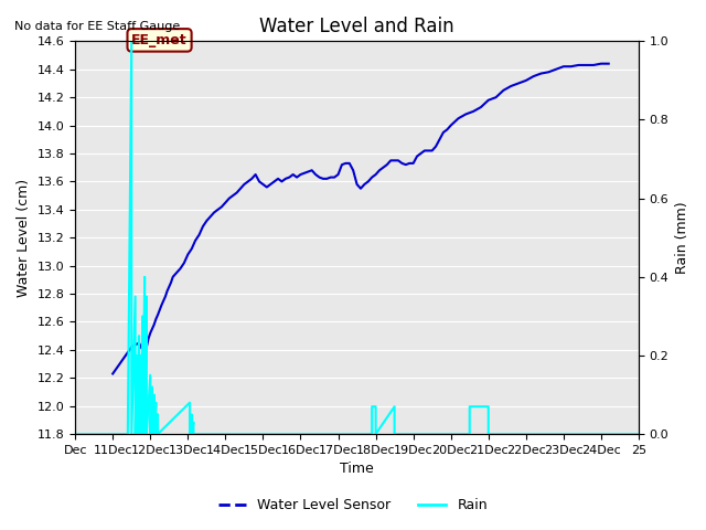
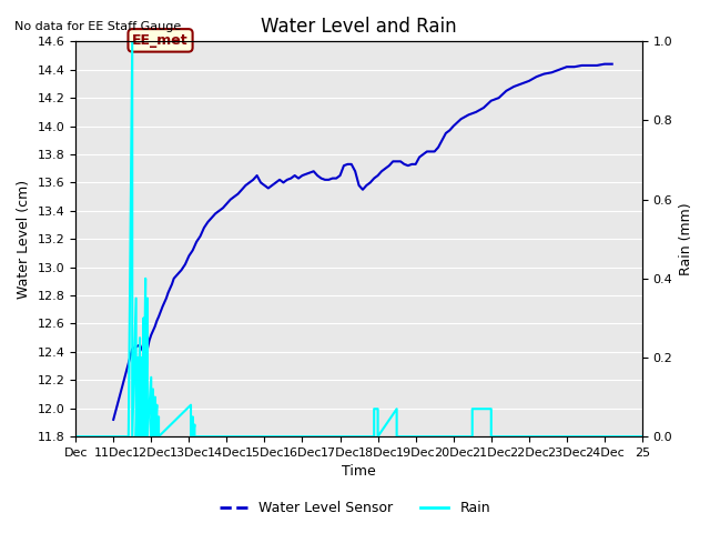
Water Level Sensor/11Dec: 12.23 -> 11.92
